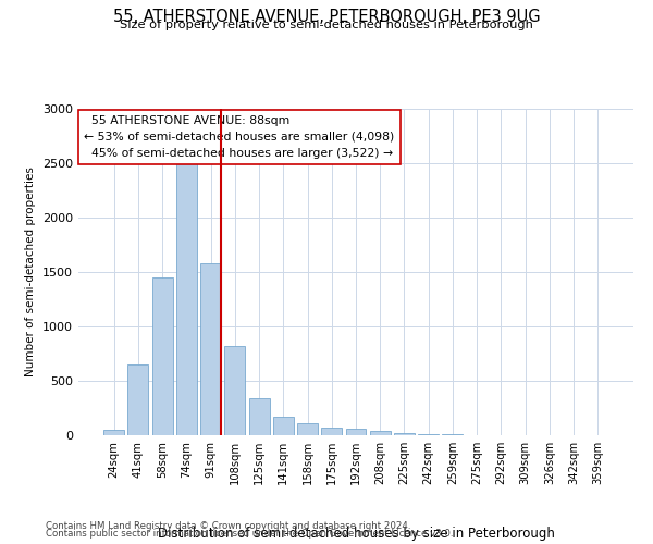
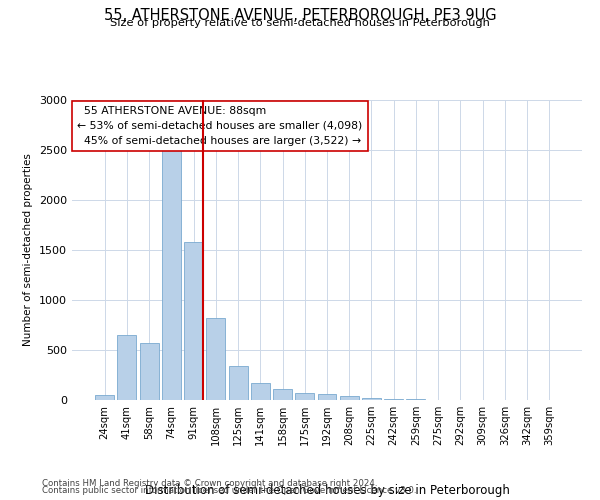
58sqm: 1450 -> 570
